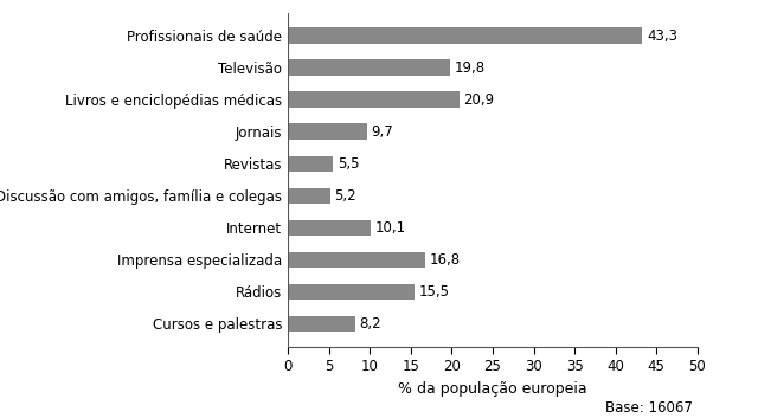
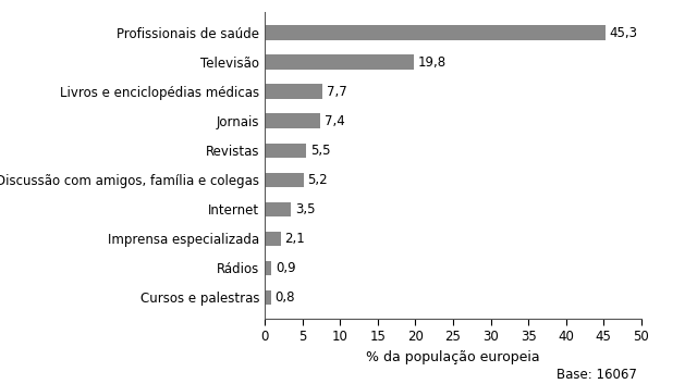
Profissionais de saúde: 43,3 -> 45,3
Livros e enciclopédias médicas: 20,9 -> 7,7
Jornais: 9,7 -> 7,4
Internet: 10,1 -> 3,5
Imprensa especializada: 16,8 -> 2,1
Rádios: 15,5 -> 0,9
Cursos e palestras: 8,2 -> 0,8
